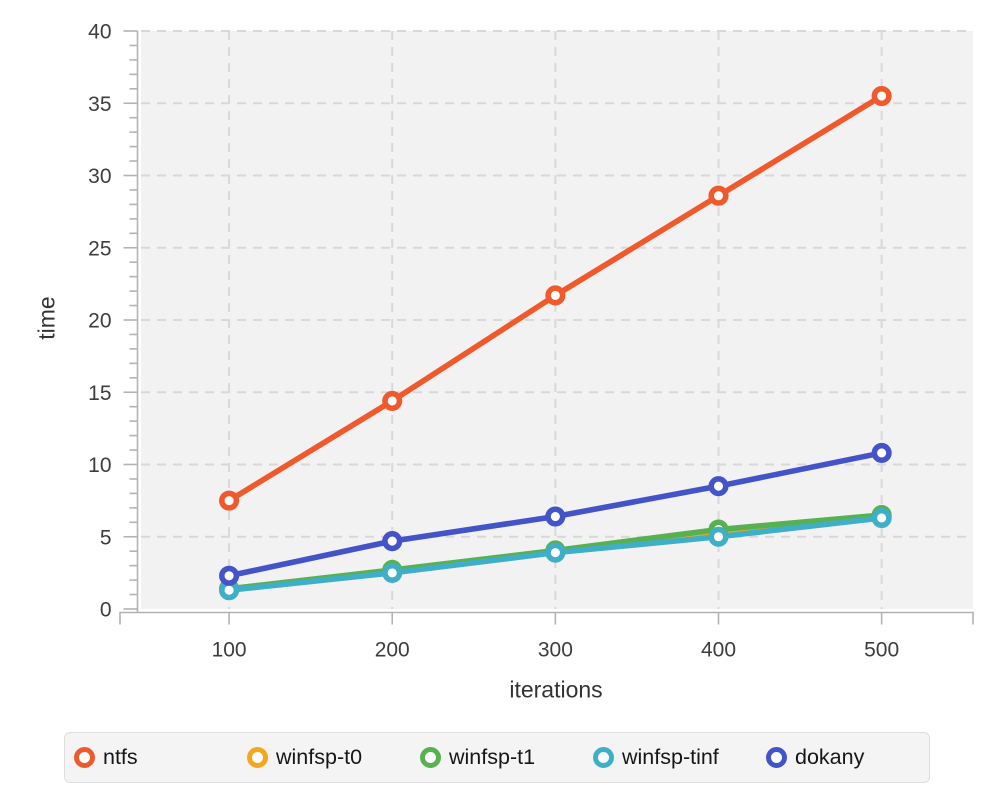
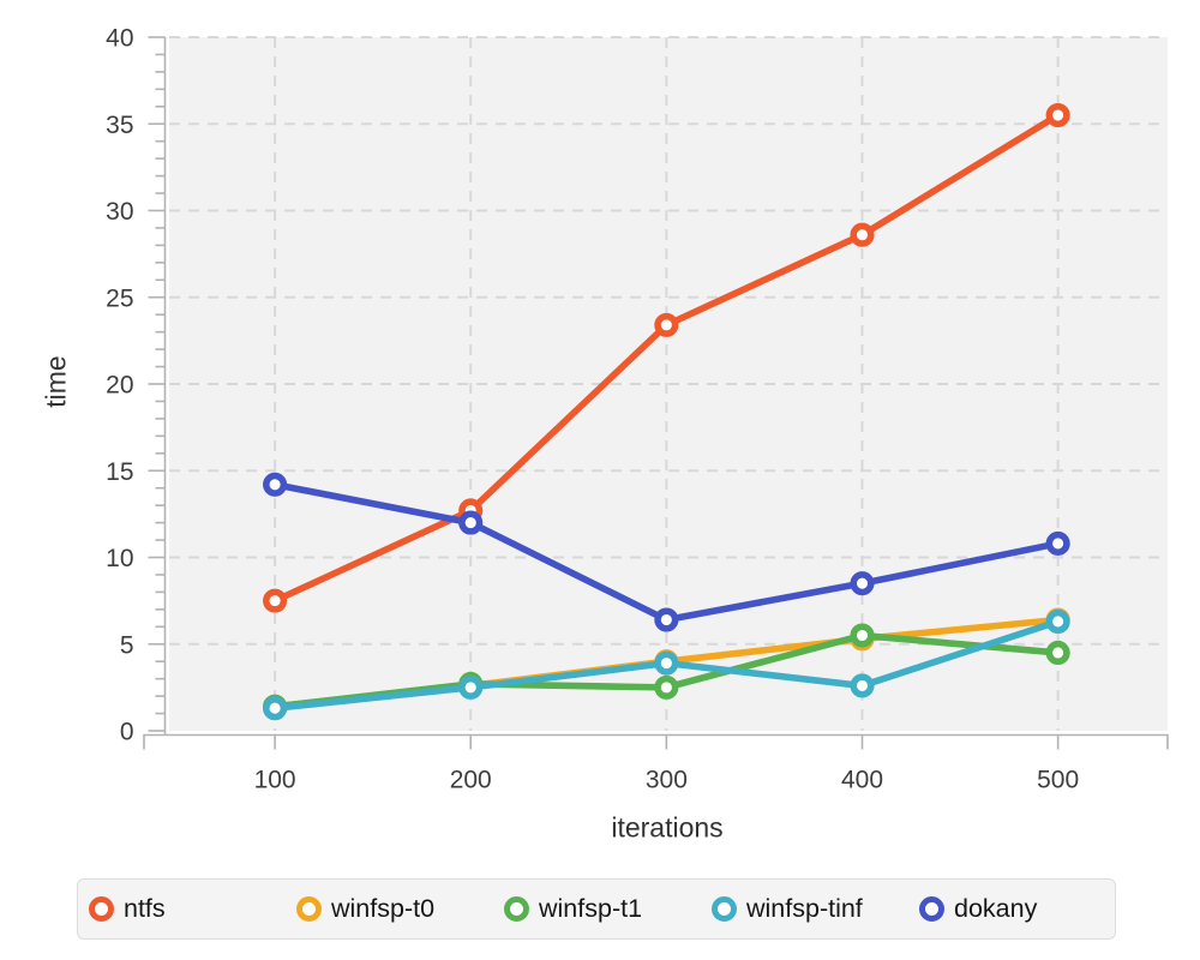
dokany/100: 2.3 -> 14.2
ntfs/200: 14.4 -> 12.7
dokany/200: 4.7 -> 12.0
ntfs/300: 21.7 -> 23.4
winfsp-t1/300: 4.0 -> 2.5
winfsp-tinf/400: 5.0 -> 2.6
winfsp-t1/500: 6.5 -> 4.5
